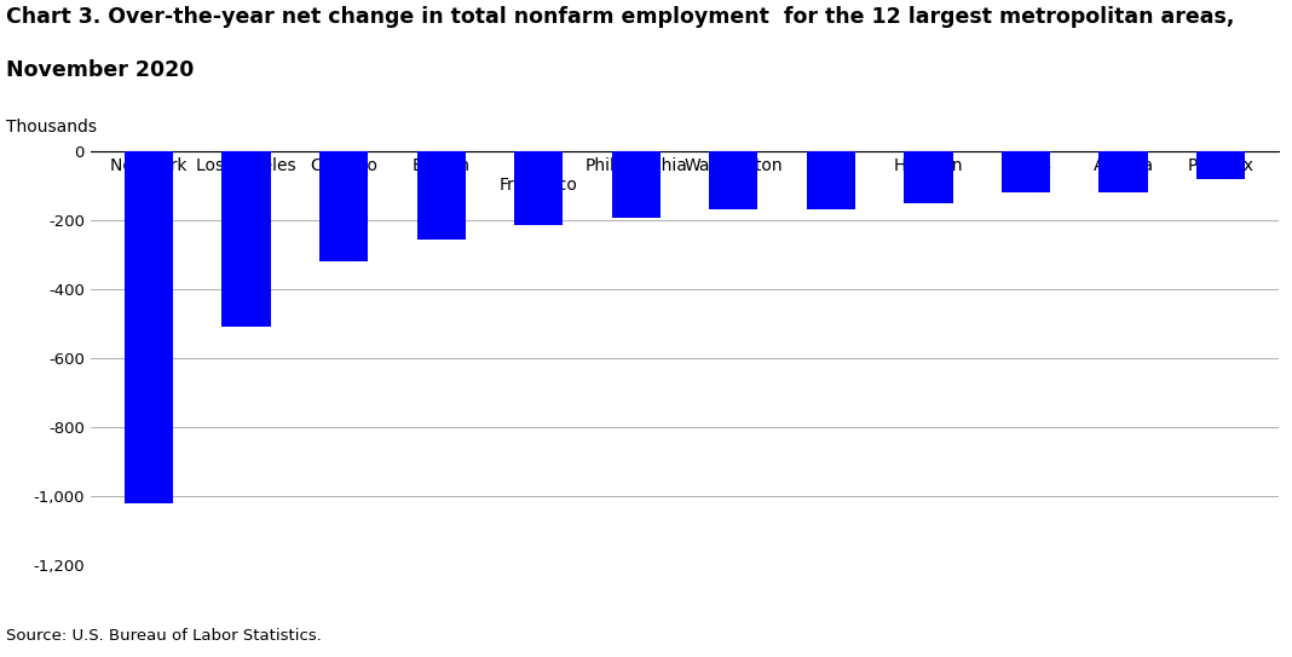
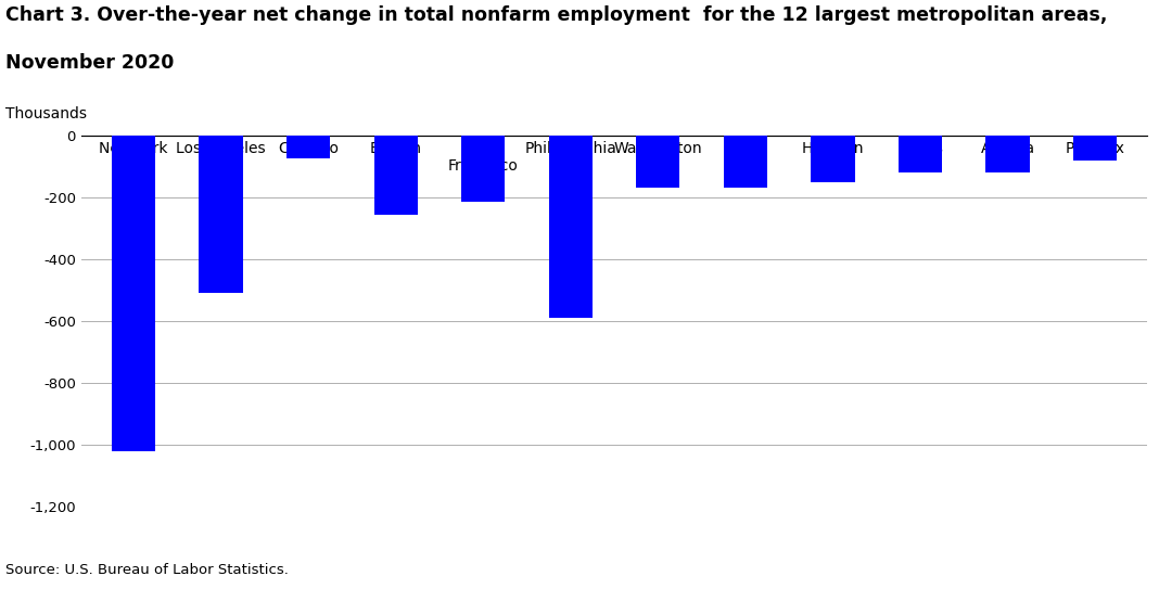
Chicago: -320 -> -75
Philadelphia: -192 -> -590
